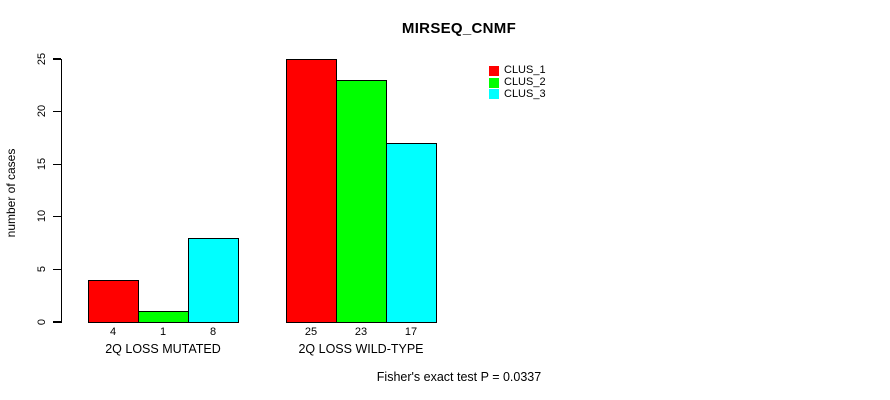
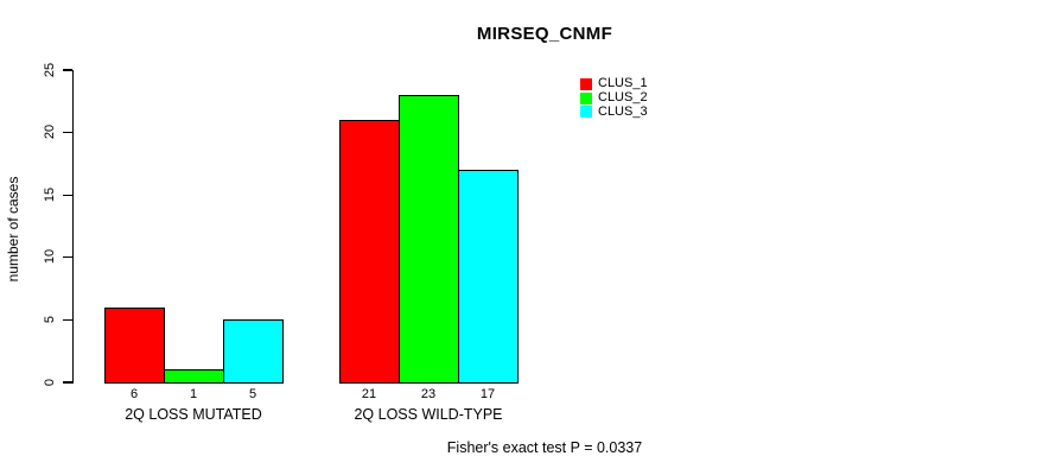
CLUS_1/2Q LOSS MUTATED: 4 -> 6
CLUS_3/2Q LOSS MUTATED: 8 -> 5
CLUS_1/2Q LOSS WILD-TYPE: 25 -> 21
